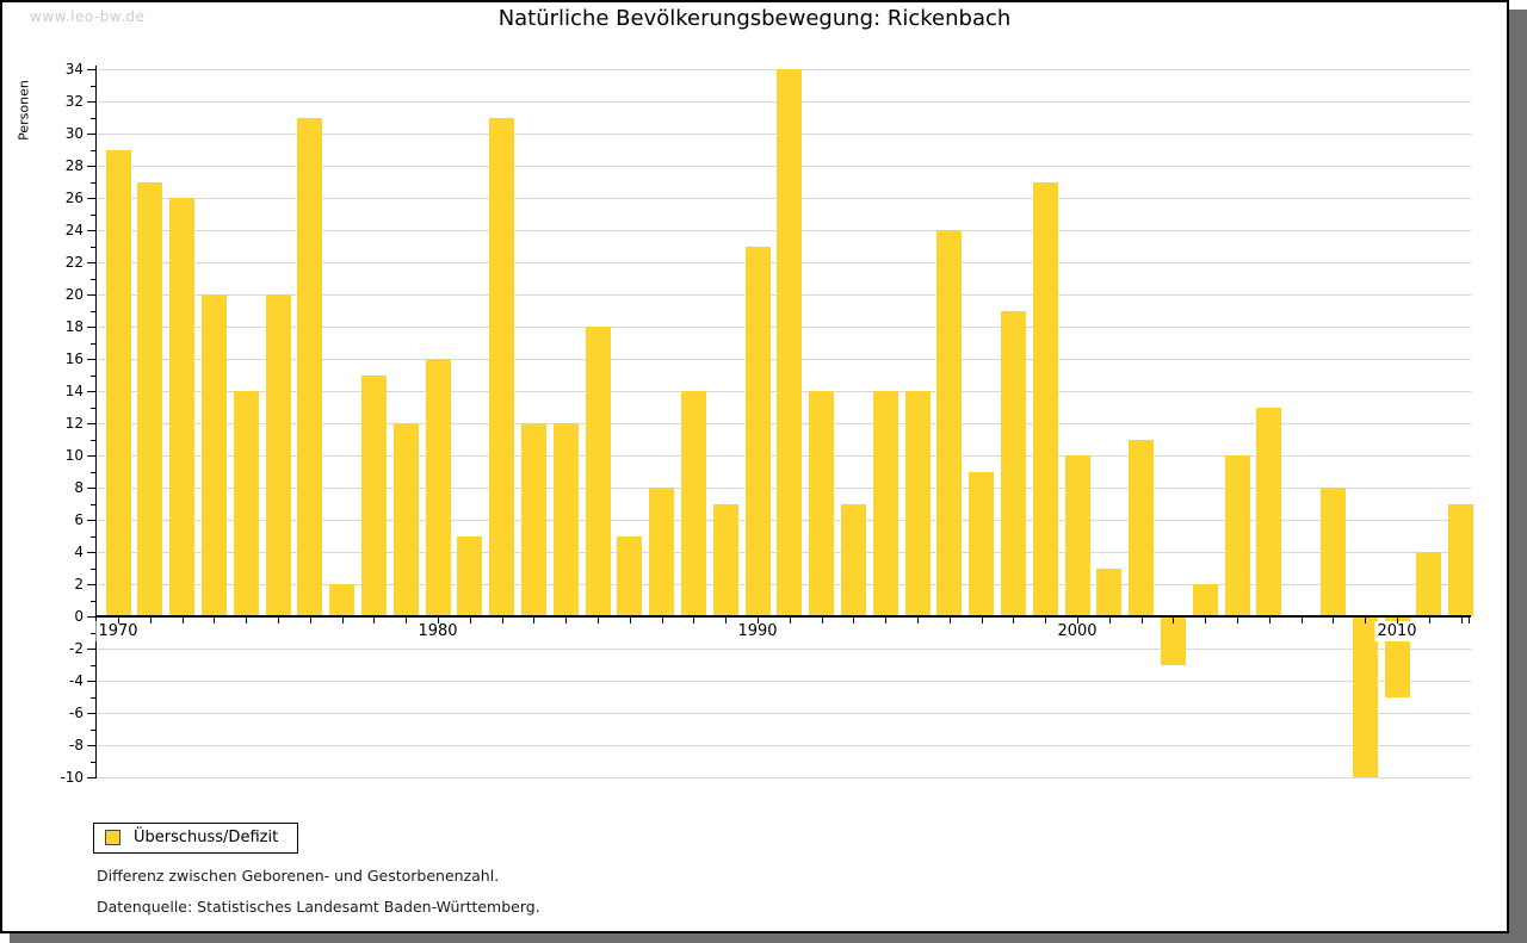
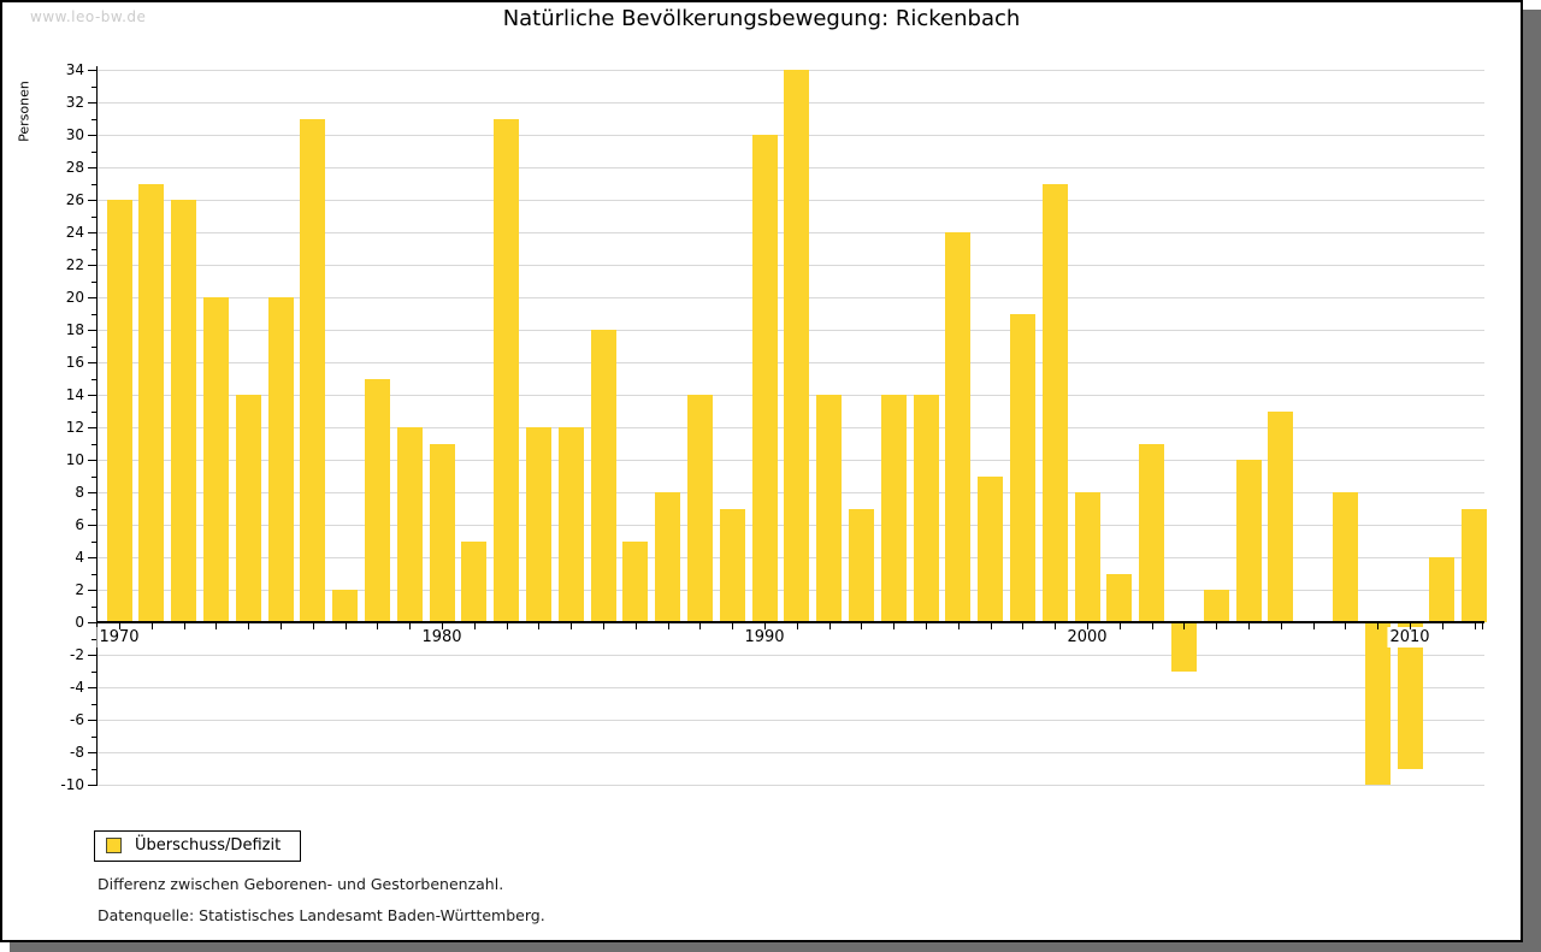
1970: 29 -> 26
1980: 16 -> 11
1990: 23 -> 30
2000: 10 -> 8
2010: -5 -> -9
